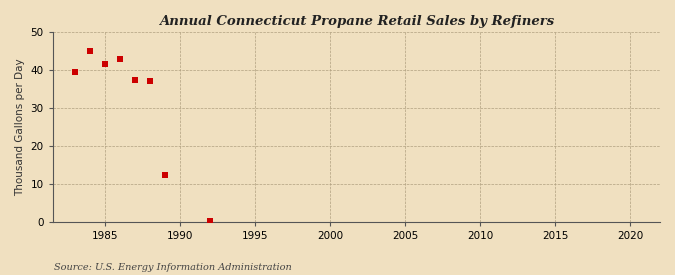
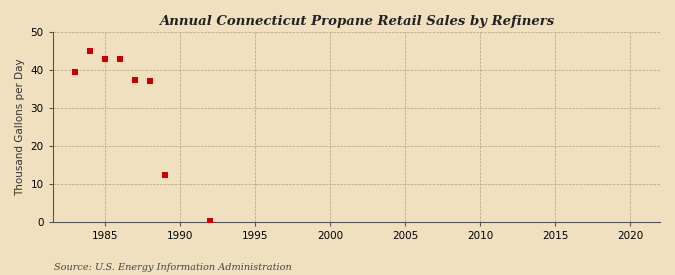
1985: 41.5 -> 43.0
